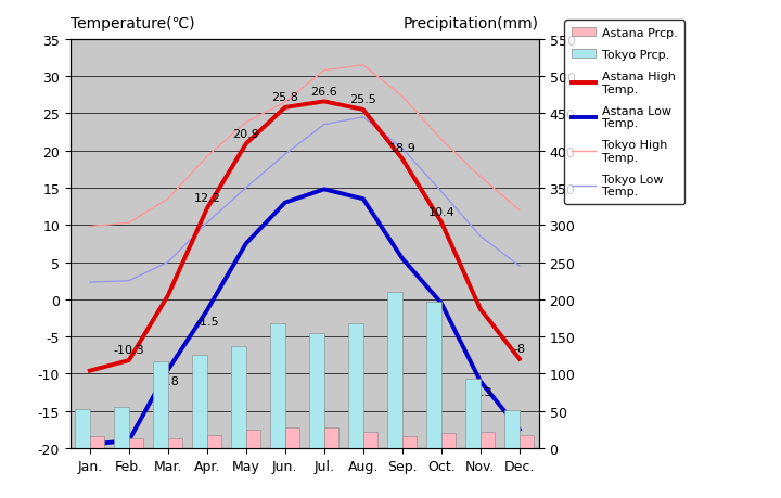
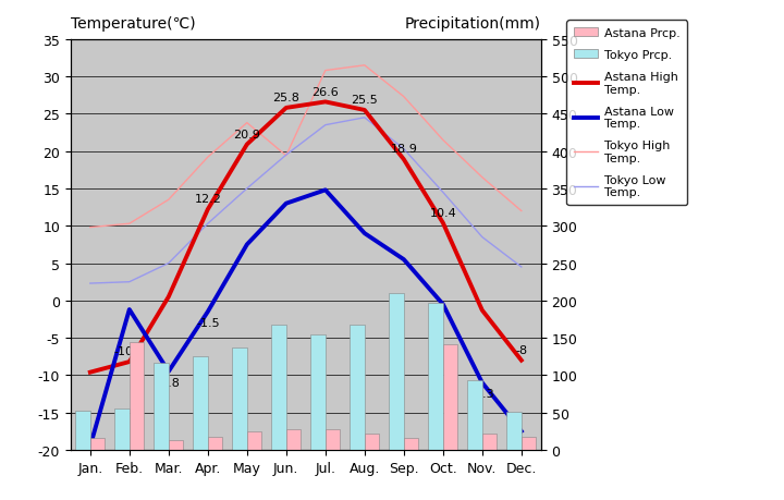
Astana Low Temp./Feb.: -19.0 -> -1.2
Astana Prcp./Feb.: 13 -> 144
Tokyo High Temp./Jun.: 26.5 -> 19.4
Astana Low Temp./Aug.: 13.5 -> 9.0
Astana Prcp./Oct.: 20 -> 142
